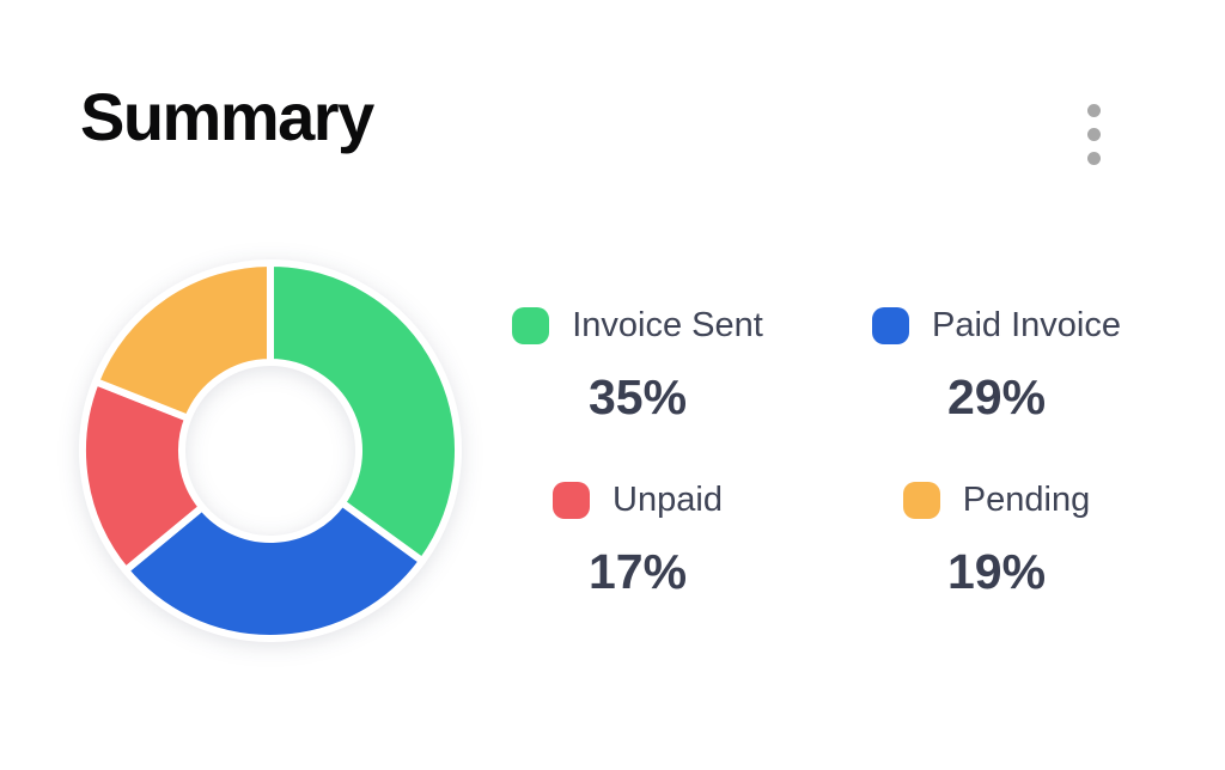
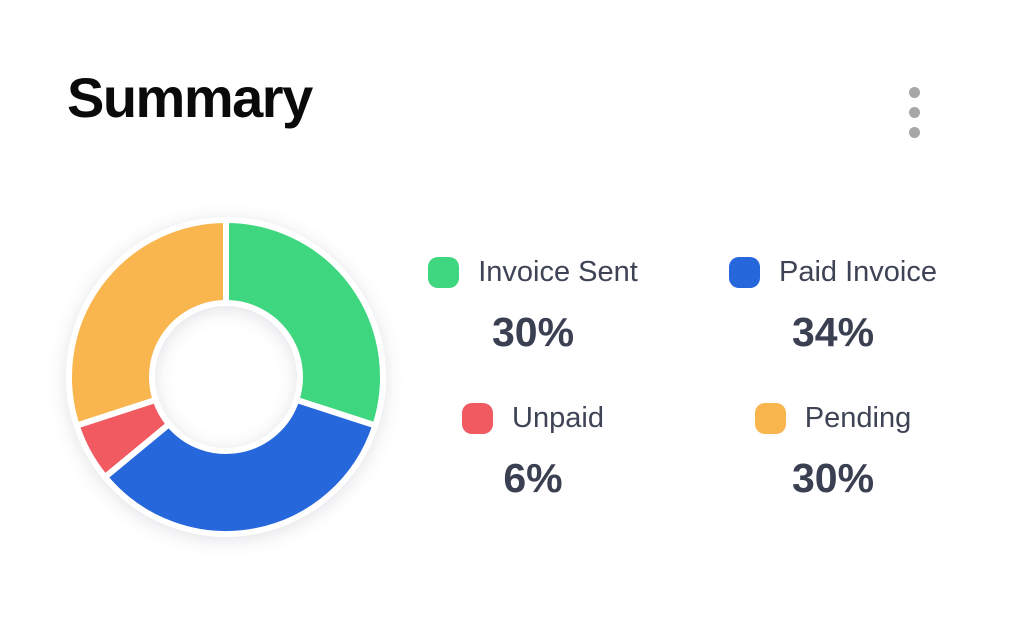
Invoice Sent: 35% -> 30%
Paid Invoice: 29% -> 34%
Unpaid: 17% -> 6%
Pending: 19% -> 30%
